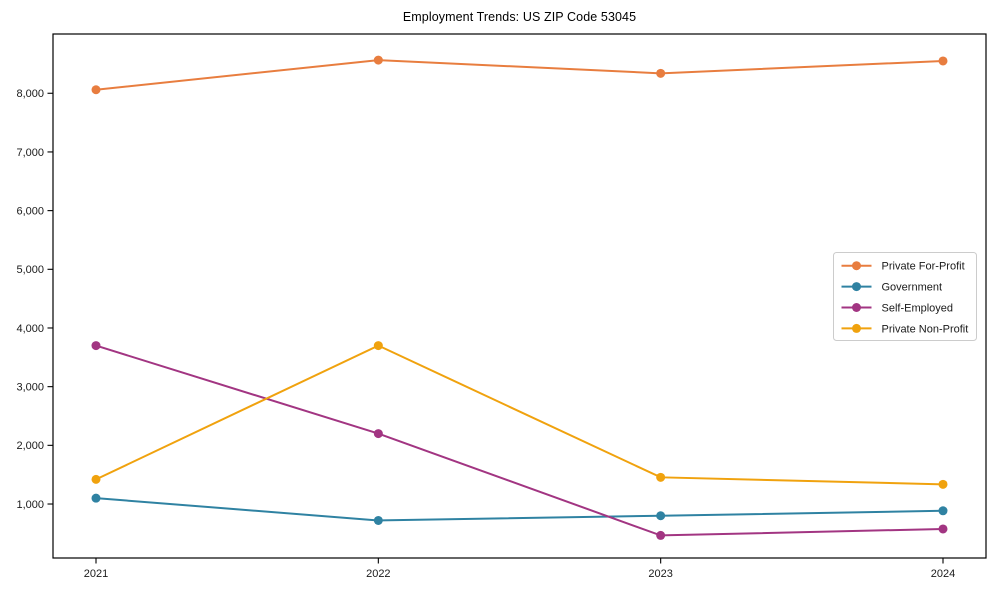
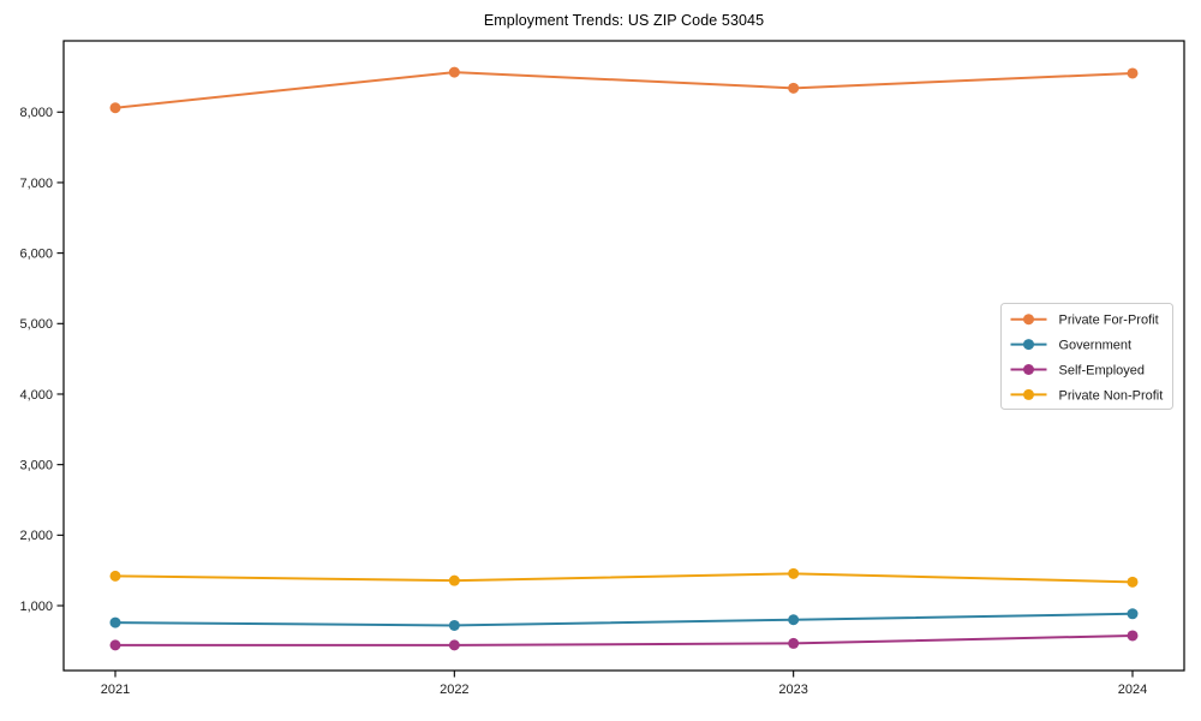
Government/2021: 1100 -> 800
Self-Employed/2021: 3700 -> 400
Self-Employed/2022: 2200 -> 400
Private Non-Profit/2022: 3700 -> 1400
